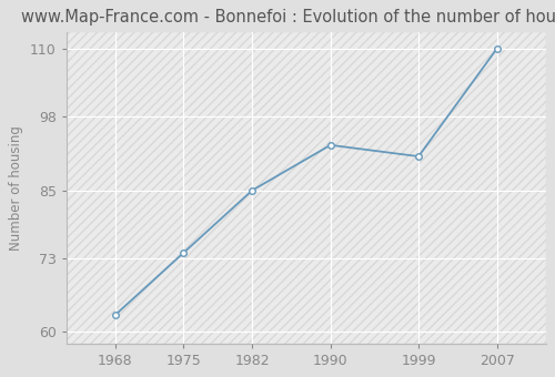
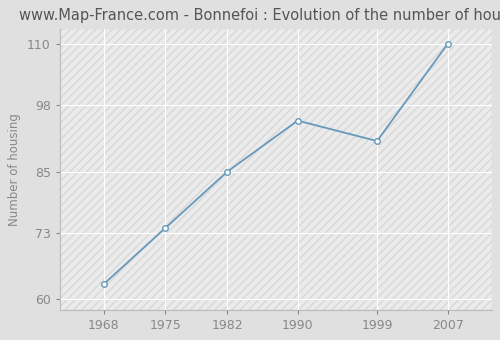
1990: 93 -> 95
